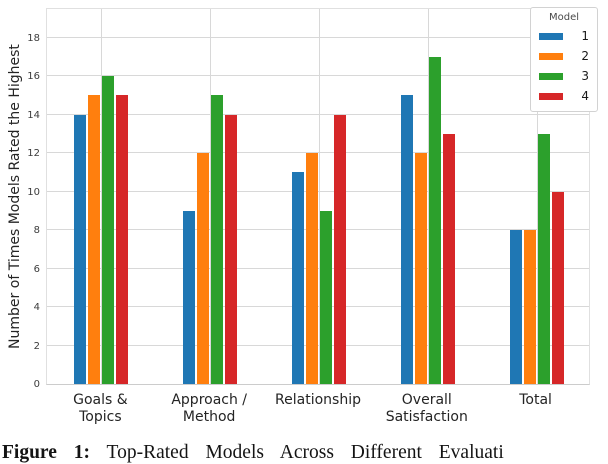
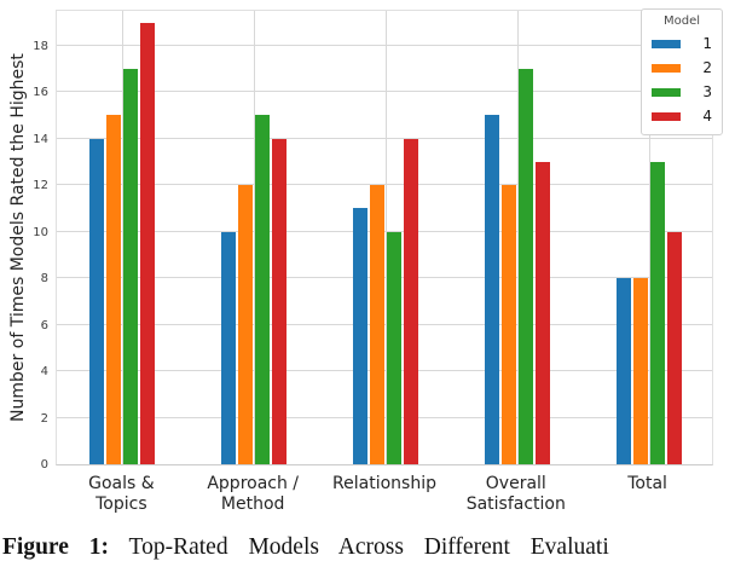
3/Goals & Topics: 16 -> 17
4/Goals & Topics: 15 -> 19
1/Approach / Method: 9 -> 10
3/Relationship: 9 -> 10
